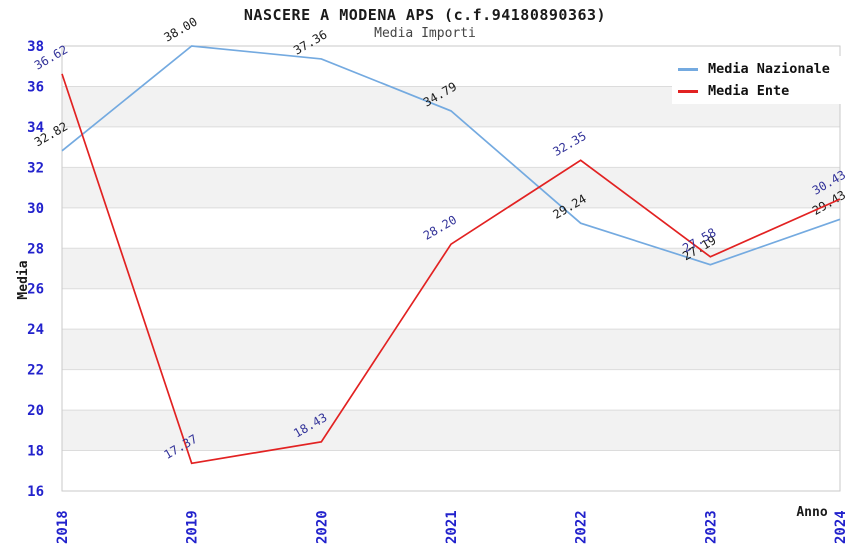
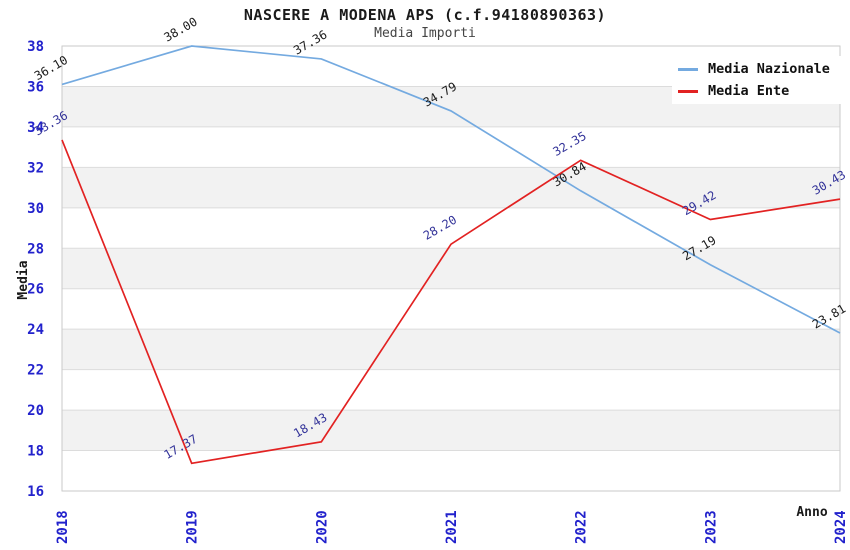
Media Nazionale/2018: 32.82 -> 36.10
Media Ente/2018: 36.62 -> 33.36
Media Nazionale/2022: 29.24 -> 30.84
Media Ente/2023: 27.58 -> 29.42
Media Nazionale/2024: 29.43 -> 23.81
